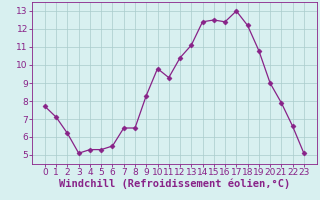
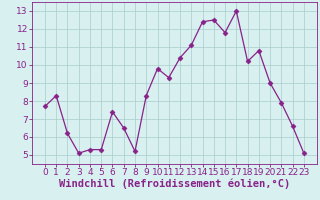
1: 7.1 -> 8.3
6: 5.5 -> 7.4
8: 6.5 -> 5.2
16: 12.4 -> 11.8
18: 12.2 -> 10.2
